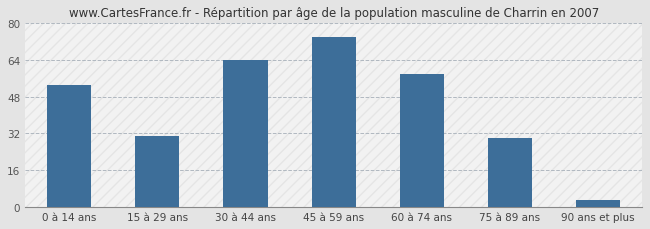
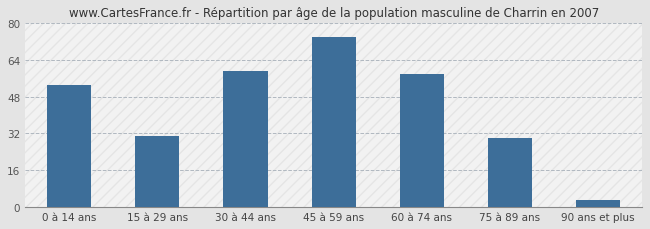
30 à 44 ans: 64 -> 59
